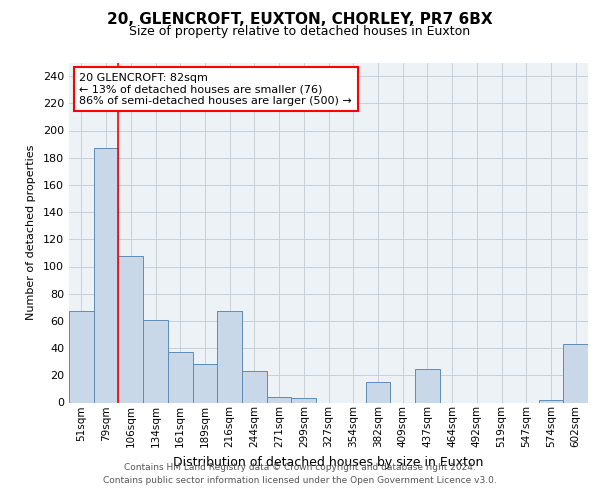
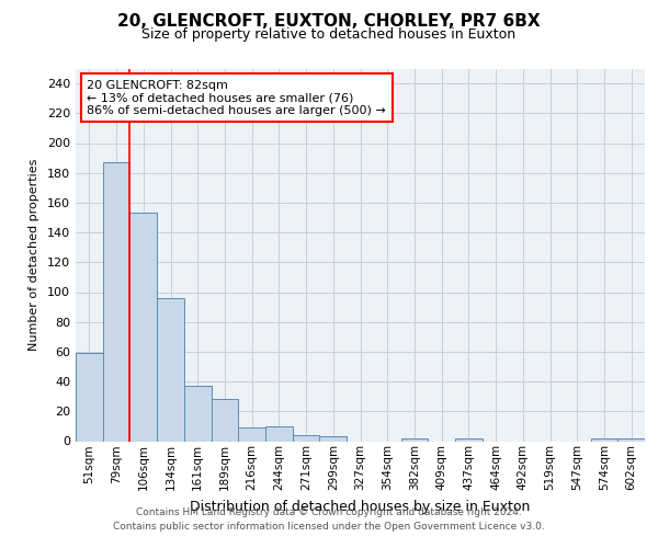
51sqm: 67 -> 59
106sqm: 108 -> 153
134sqm: 61 -> 96
216sqm: 67 -> 9
244sqm: 23 -> 10
382sqm: 15 -> 2
437sqm: 25 -> 2
602sqm: 43 -> 2
